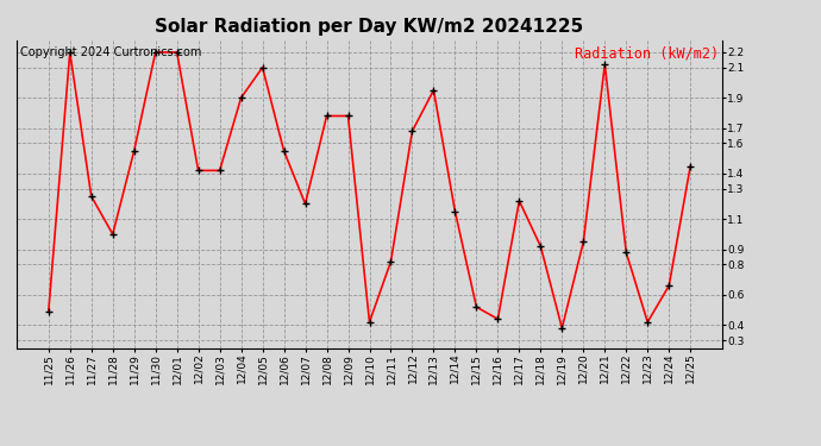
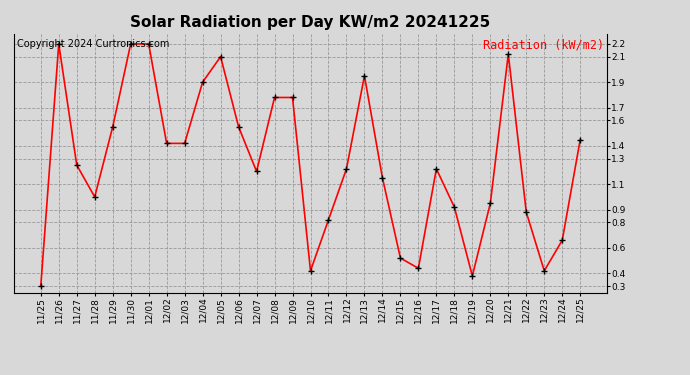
11/25: 0.49 -> 0.30
12/12: 1.68 -> 1.22
